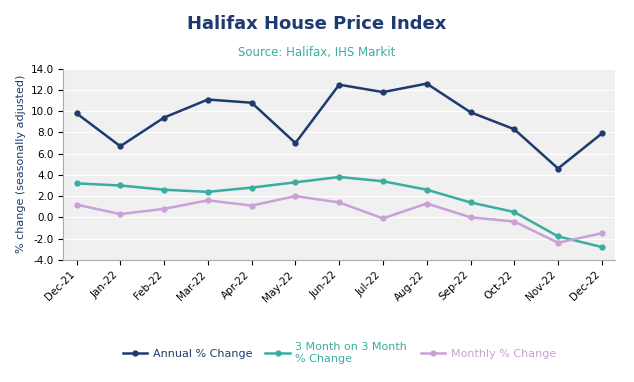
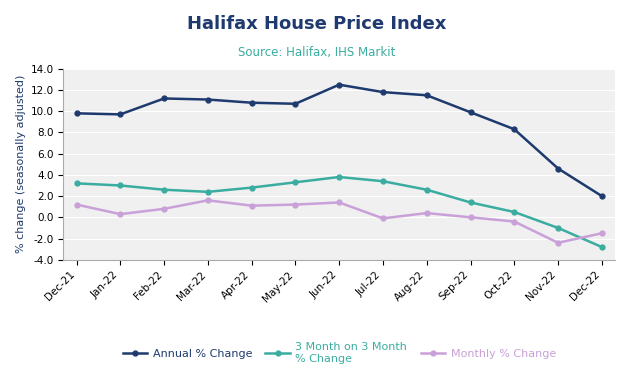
Annual % Change/Jan-22: 6.7 -> 9.7
Annual % Change/Feb-22: 9.4 -> 11.2
Annual % Change/May-22: 7.0 -> 10.7
Monthly % Change/May-22: 2.0 -> 1.2
Annual % Change/Aug-22: 12.6 -> 11.5
Monthly % Change/Aug-22: 1.3 -> 0.4
3 Month on 3 Month % Change/Nov-22: -1.8 -> -1.0
Annual % Change/Dec-22: 7.9 -> 2.0
